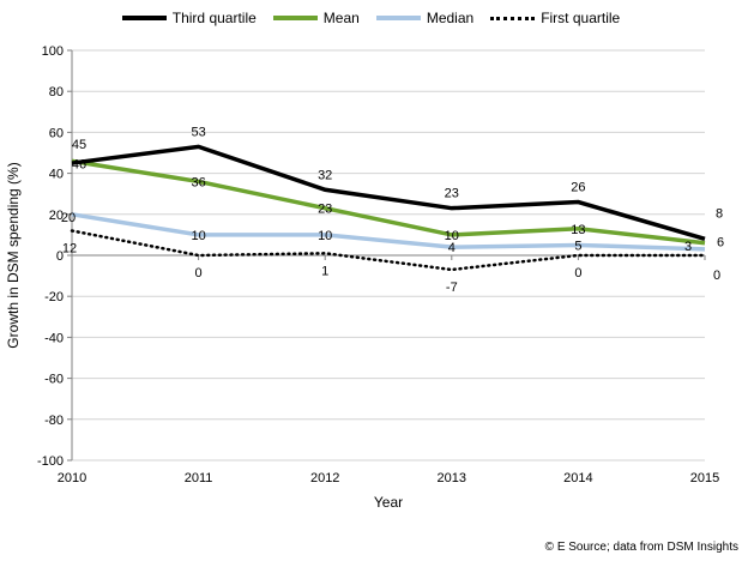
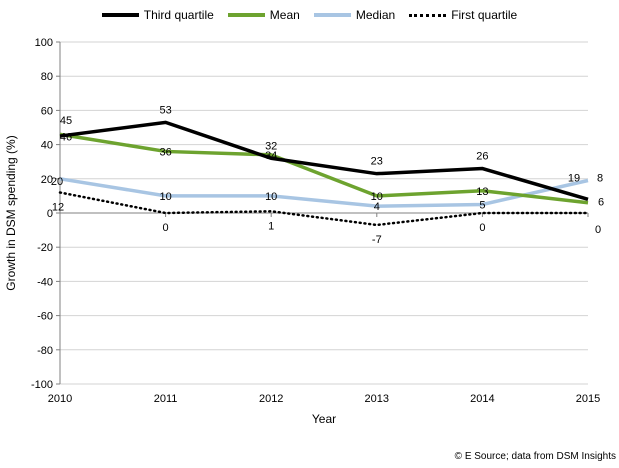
Mean/2012: 23 -> 34
Median/2015: 3 -> 19
